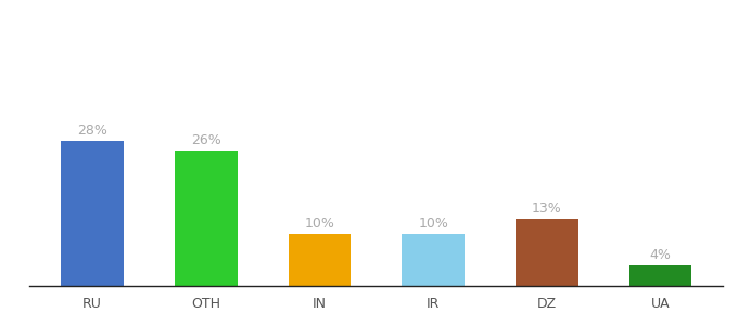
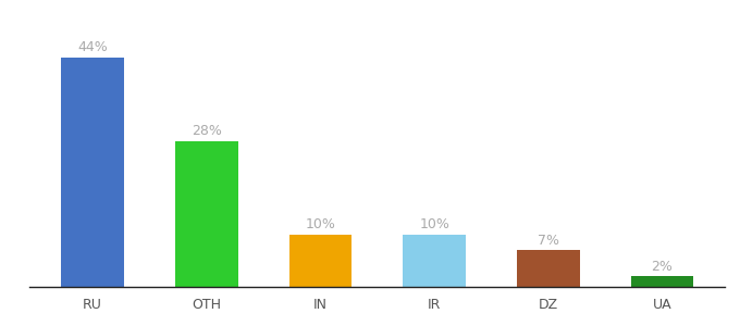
RU: 28% -> 44%
OTH: 26% -> 28%
DZ: 13% -> 7%
UA: 4% -> 2%
